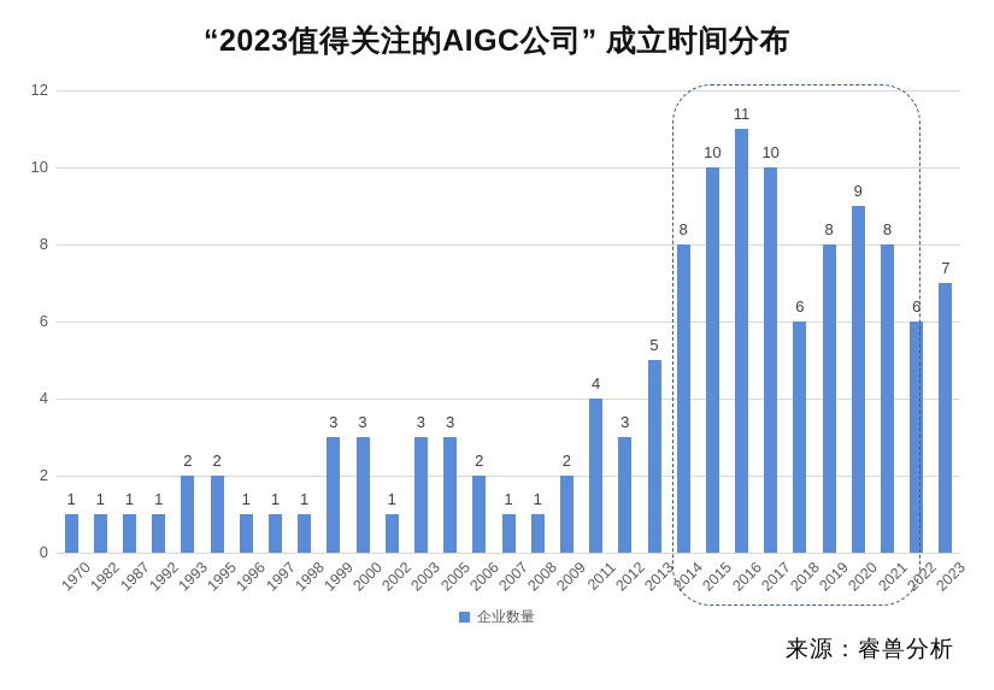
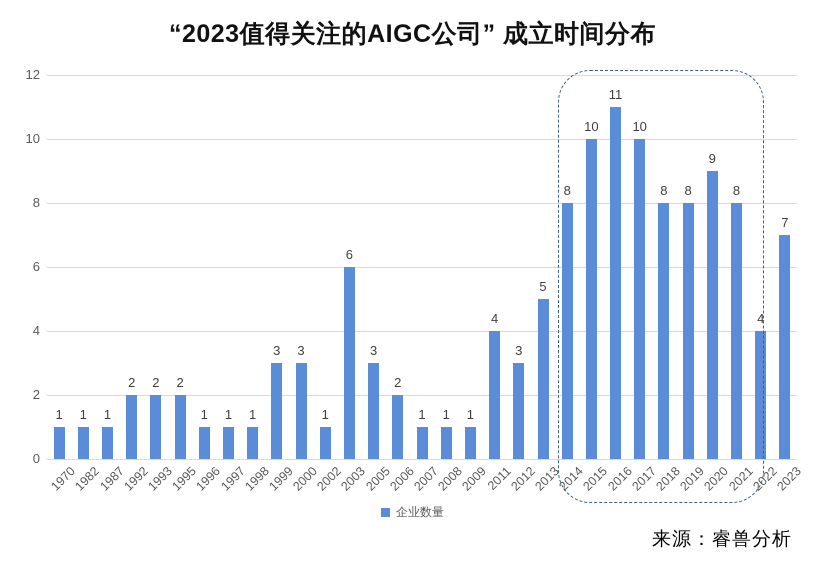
1992: 1 -> 2
2003: 3 -> 6
2009: 2 -> 1
2018: 6 -> 8
2022: 6 -> 4
